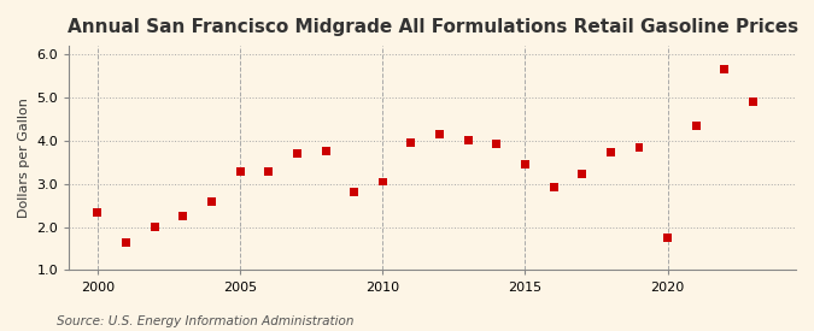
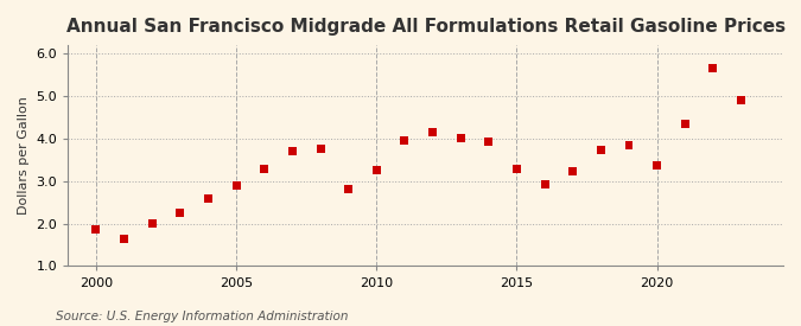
2000: 2.35 -> 1.87
2005: 3.30 -> 2.90
2010: 3.05 -> 3.25
2015: 3.45 -> 3.28
2020: 1.75 -> 3.37
